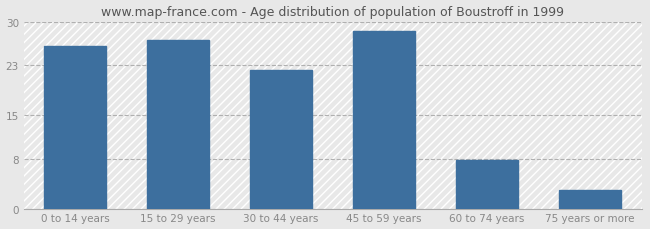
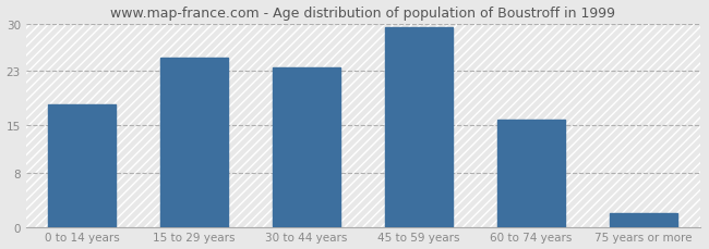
0 to 14 years: 26.0 -> 18.0
15 to 29 years: 27.0 -> 25.0
30 to 44 years: 22.2 -> 23.5
45 to 59 years: 28.4 -> 29.5
60 to 74 years: 7.8 -> 15.8
75 years or more: 3.0 -> 2.0
